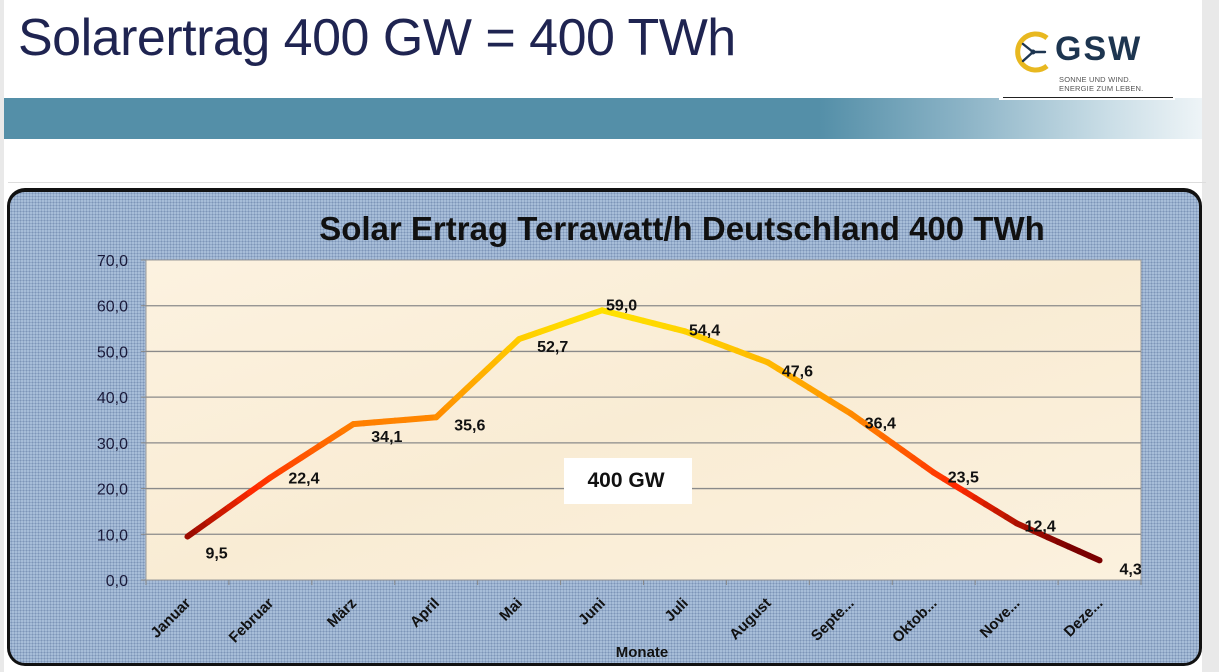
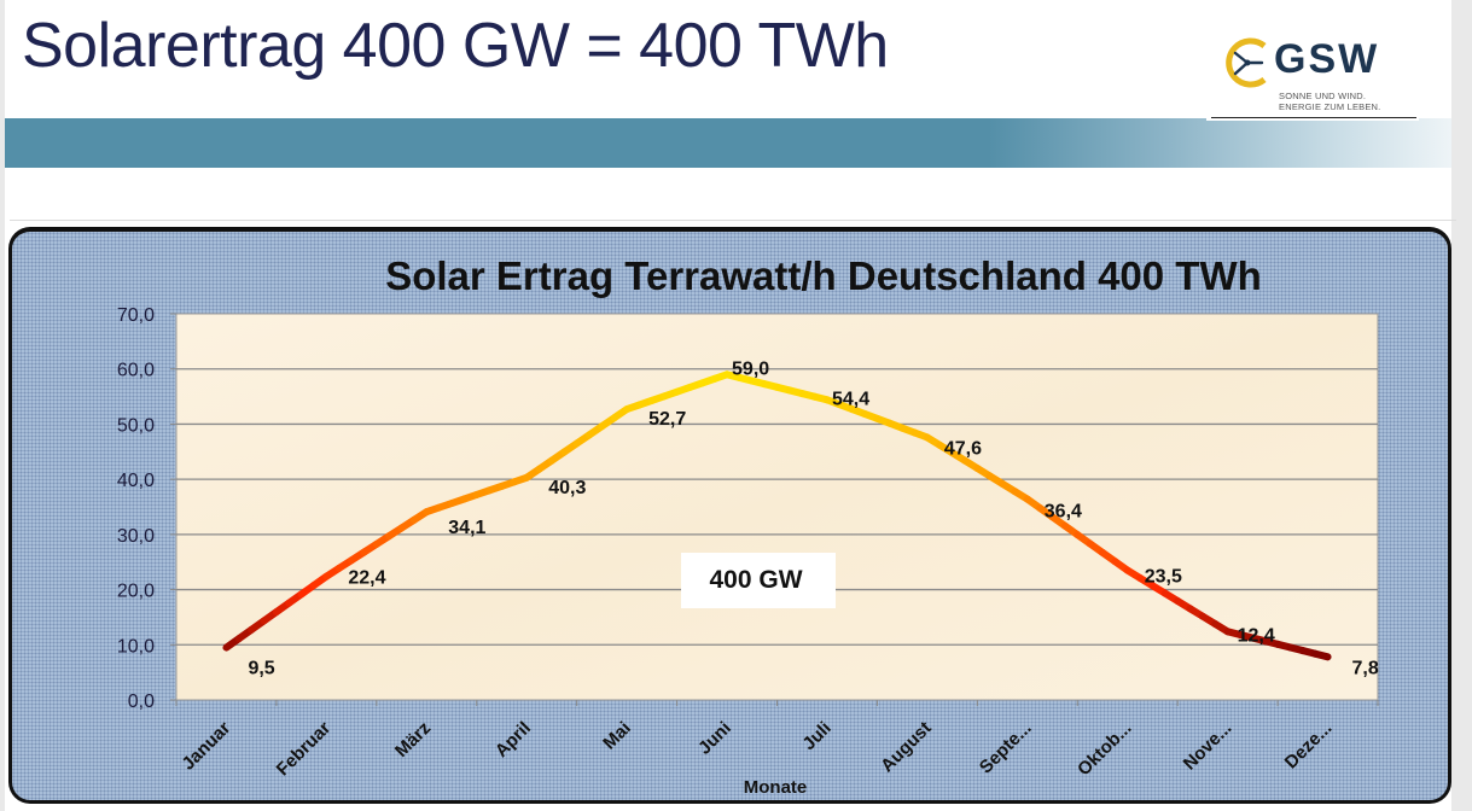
April: 35,6 -> 40,3
Deze...: 4,3 -> 7,8
